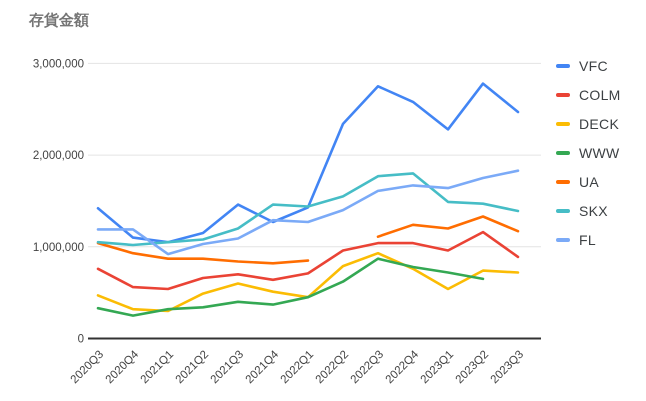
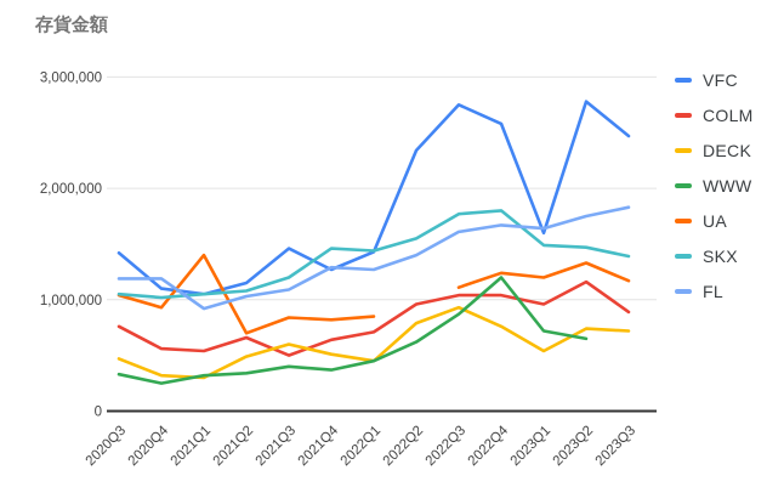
UA/2021Q1: 900000 -> 1400000
UA/2021Q2: 900000 -> 700000
COLM/2021Q3: 700000 -> 500000
WWW/2022Q4: 800000 -> 1200000
VFC/2023Q1: 2300000 -> 1600000
